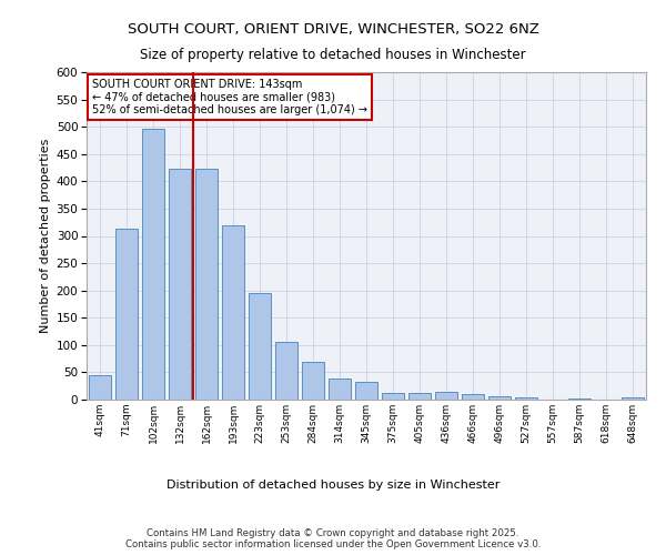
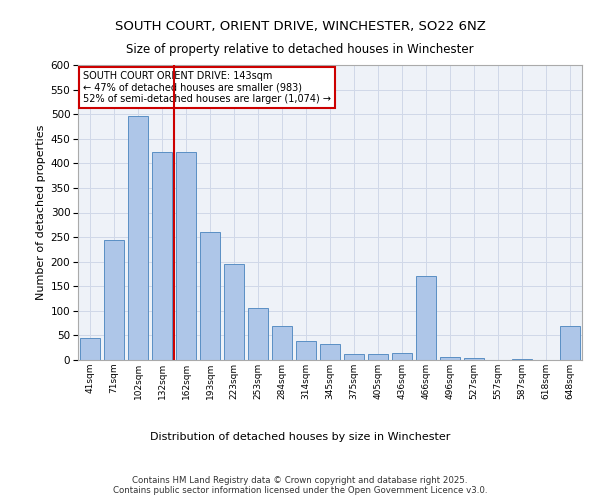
71sqm: 313 -> 245
193sqm: 320 -> 260
466sqm: 10 -> 170
648sqm: 4 -> 70
